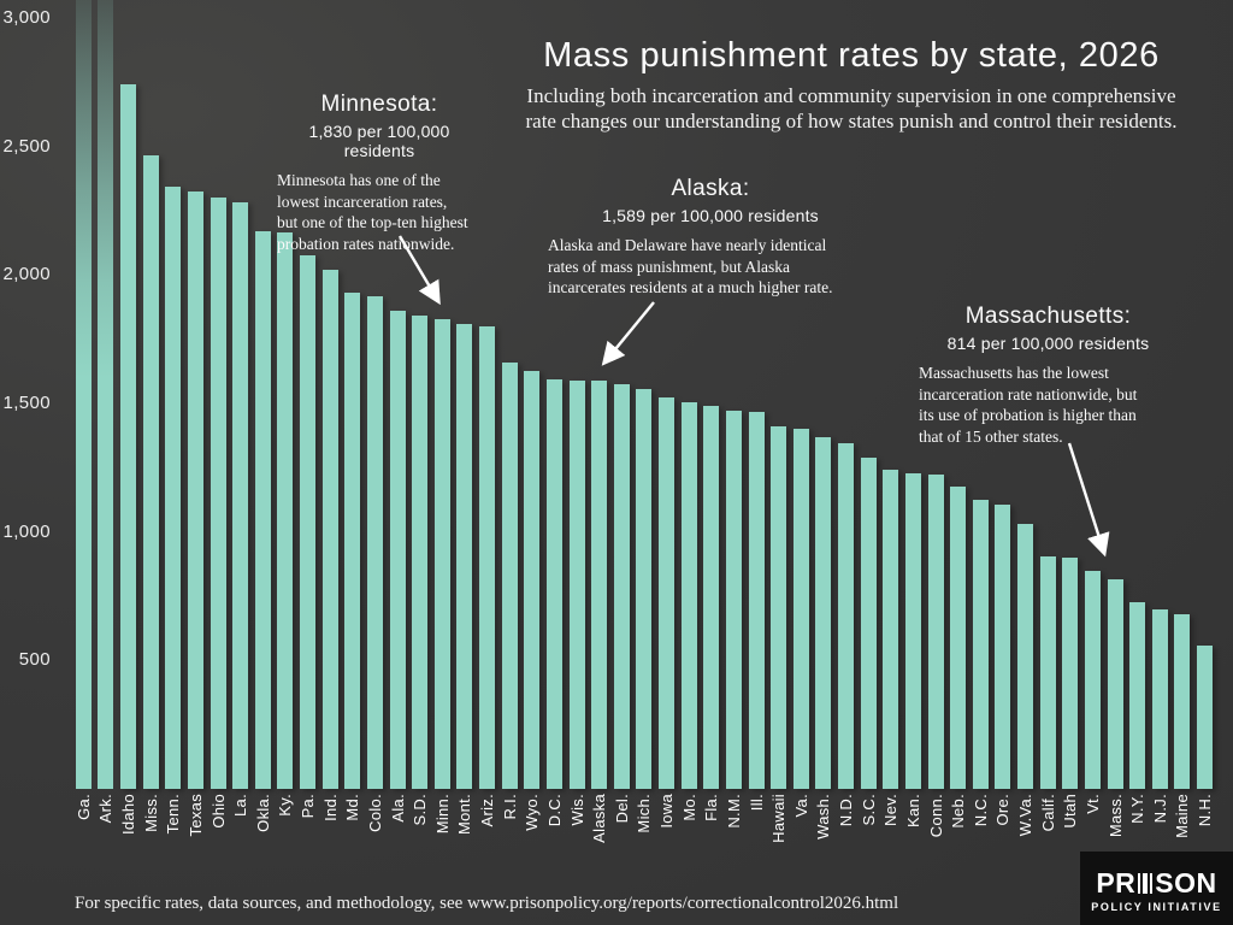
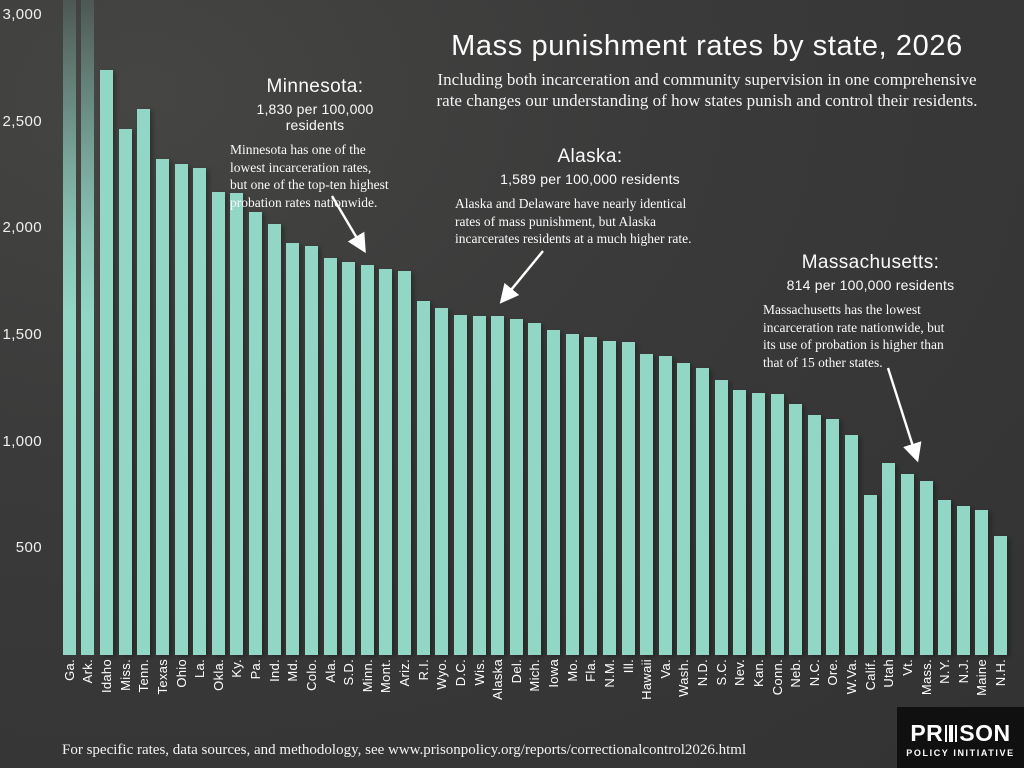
Tenn.: 2340 -> 2560
Calif.: 900 -> 750
